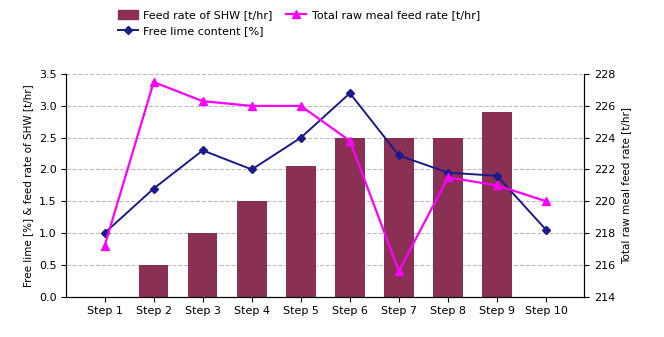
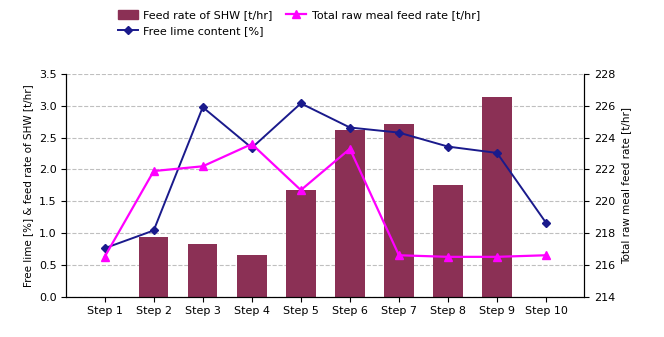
Free lime content [%]/Step 1: 1.00 -> 0.76
Total raw meal feed rate [t/hr]/Step 1: 217.2 -> 216.5
Feed rate of SHW [t/hr]/Step 2: 0.50 -> 0.94
Free lime content [%]/Step 2: 1.70 -> 1.04
Total raw meal feed rate [t/hr]/Step 2: 227.5 -> 221.9
Feed rate of SHW [t/hr]/Step 3: 1.00 -> 0.82
Free lime content [%]/Step 3: 2.30 -> 2.98
Total raw meal feed rate [t/hr]/Step 3: 226.3 -> 222.2
Feed rate of SHW [t/hr]/Step 4: 1.50 -> 0.66
Free lime content [%]/Step 4: 2.00 -> 2.34
Total raw meal feed rate [t/hr]/Step 4: 226.0 -> 223.6
Feed rate of SHW [t/hr]/Step 5: 2.05 -> 1.68
Free lime content [%]/Step 5: 2.50 -> 3.04
Total raw meal feed rate [t/hr]/Step 5: 226.0 -> 220.7
Feed rate of SHW [t/hr]/Step 6: 2.50 -> 2.62
Free lime content [%]/Step 6: 3.20 -> 2.66
Total raw meal feed rate [t/hr]/Step 6: 223.8 -> 223.3
Feed rate of SHW [t/hr]/Step 7: 2.50 -> 2.72
Free lime content [%]/Step 7: 2.22 -> 2.58
Total raw meal feed rate [t/hr]/Step 7: 215.6 -> 216.6
Feed rate of SHW [t/hr]/Step 8: 2.50 -> 1.76
Free lime content [%]/Step 8: 1.95 -> 2.36
Total raw meal feed rate [t/hr]/Step 8: 221.5 -> 216.5
Feed rate of SHW [t/hr]/Step 9: 2.90 -> 3.14
Free lime content [%]/Step 9: 1.90 -> 2.26
Total raw meal feed rate [t/hr]/Step 9: 221.0 -> 216.5
Free lime content [%]/Step 10: 1.05 -> 1.16
Total raw meal feed rate [t/hr]/Step 10: 220.0 -> 216.6
